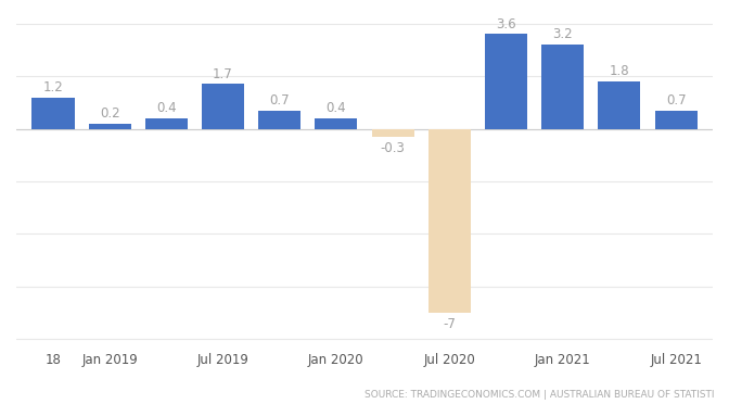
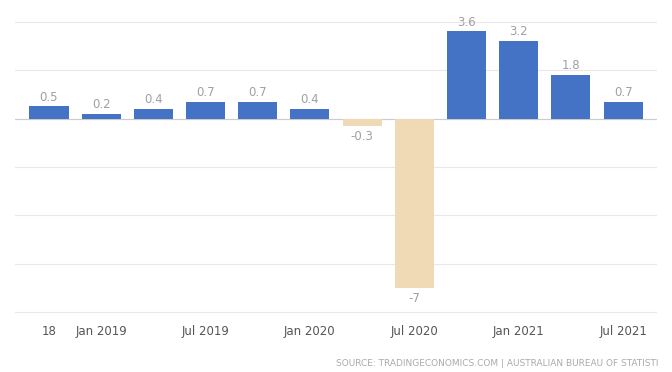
18: 1.2 -> 0.5
Jul 2019: 1.7 -> 0.7
